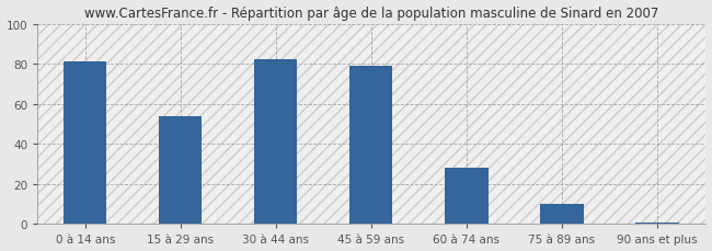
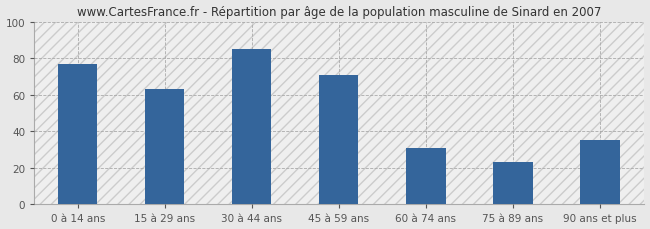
0 à 14 ans: 81 -> 77
15 à 29 ans: 54 -> 63
30 à 44 ans: 82 -> 85
45 à 59 ans: 79 -> 71
60 à 74 ans: 28 -> 31
75 à 89 ans: 10 -> 23
90 ans et plus: 1 -> 35
